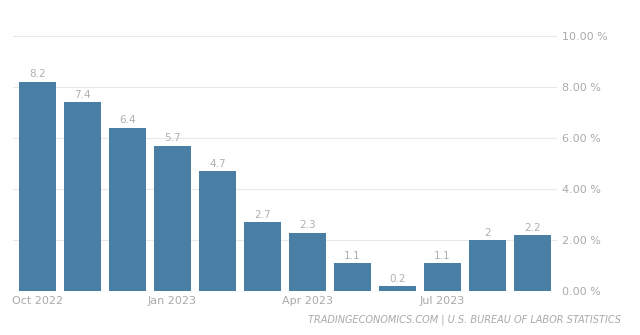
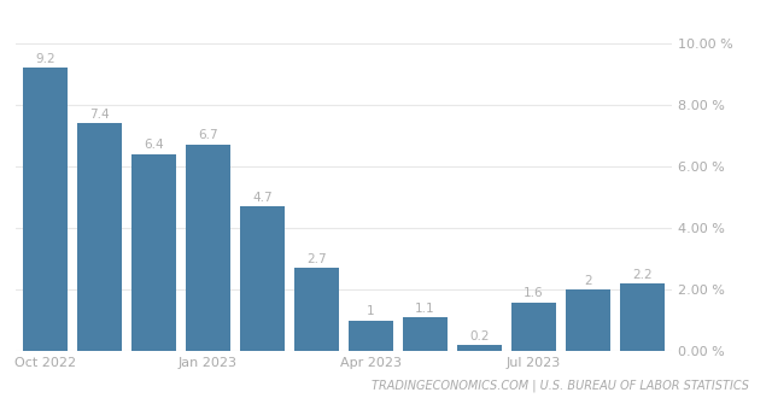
Oct 2022: 8.2 -> 9.2
Jan 2023: 5.7 -> 6.7
Apr 2023: 2.3 -> 1
Jul 2023: 1.1 -> 1.6
